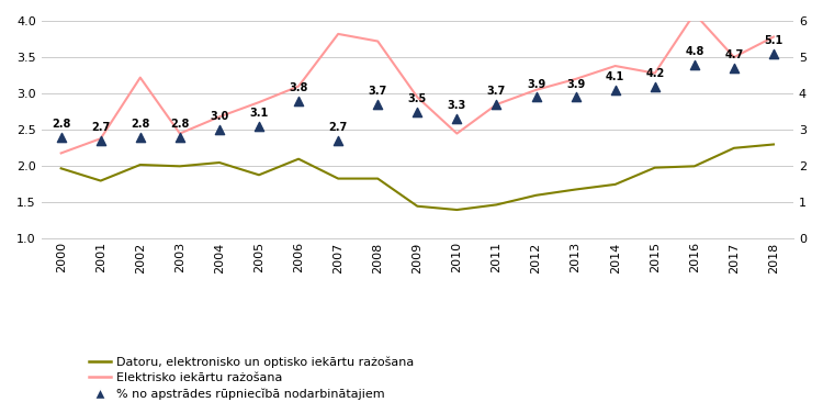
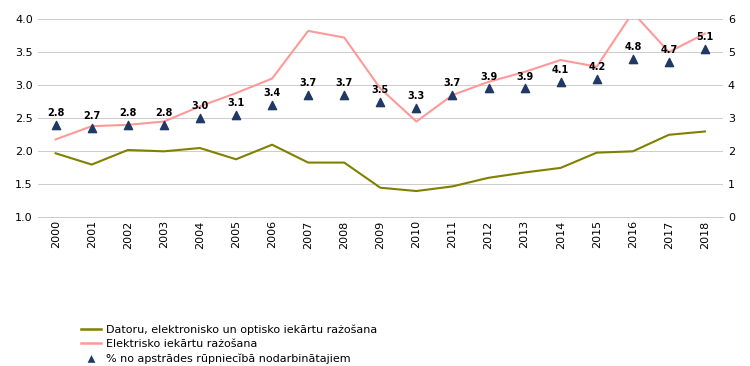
Elektrisko iekārtu rażošana/2002: 3.22 -> 2.40
% no apstrādes rūpniecĭbā nodarbinātajiem/2006: 3.8 -> 3.4
% no apstrādes rūpniecĭbā nodarbinātajiem/2007: 2.7 -> 3.7
